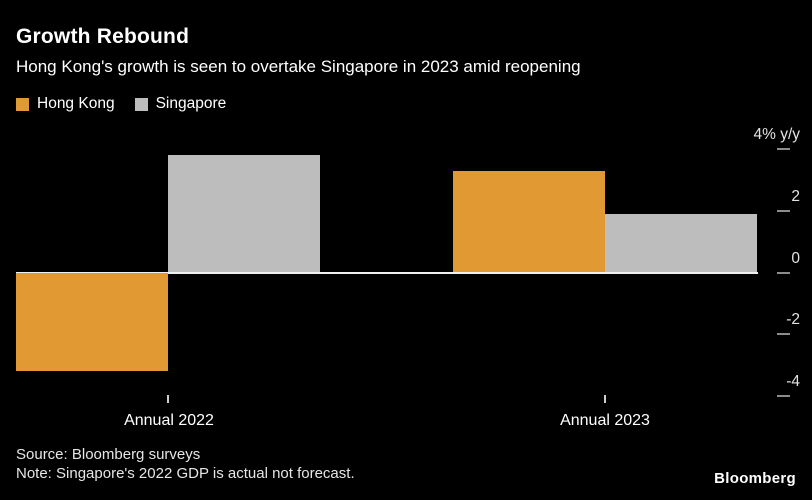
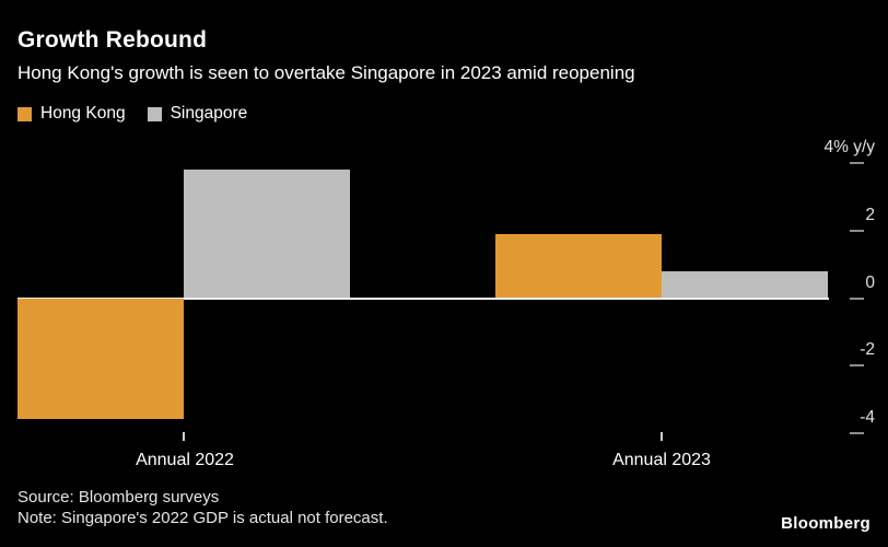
Hong Kong/Annual 2022: -3.2 -> -3.6
Hong Kong/Annual 2023: 3.3 -> 1.9
Singapore/Annual 2023: 1.9 -> 0.8
